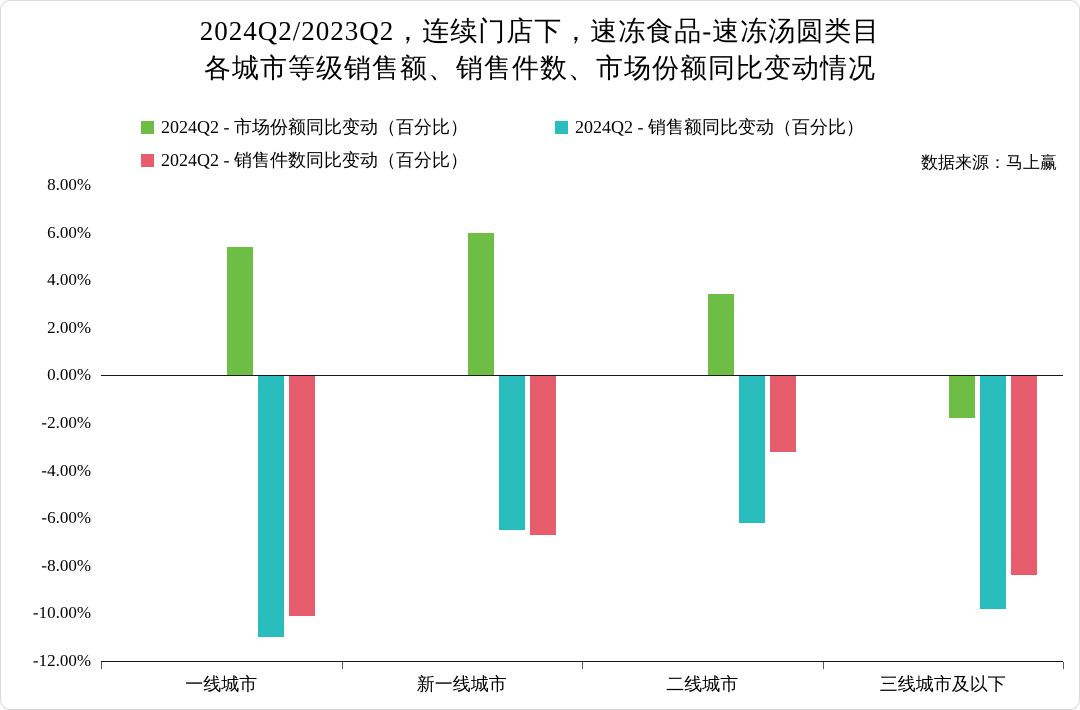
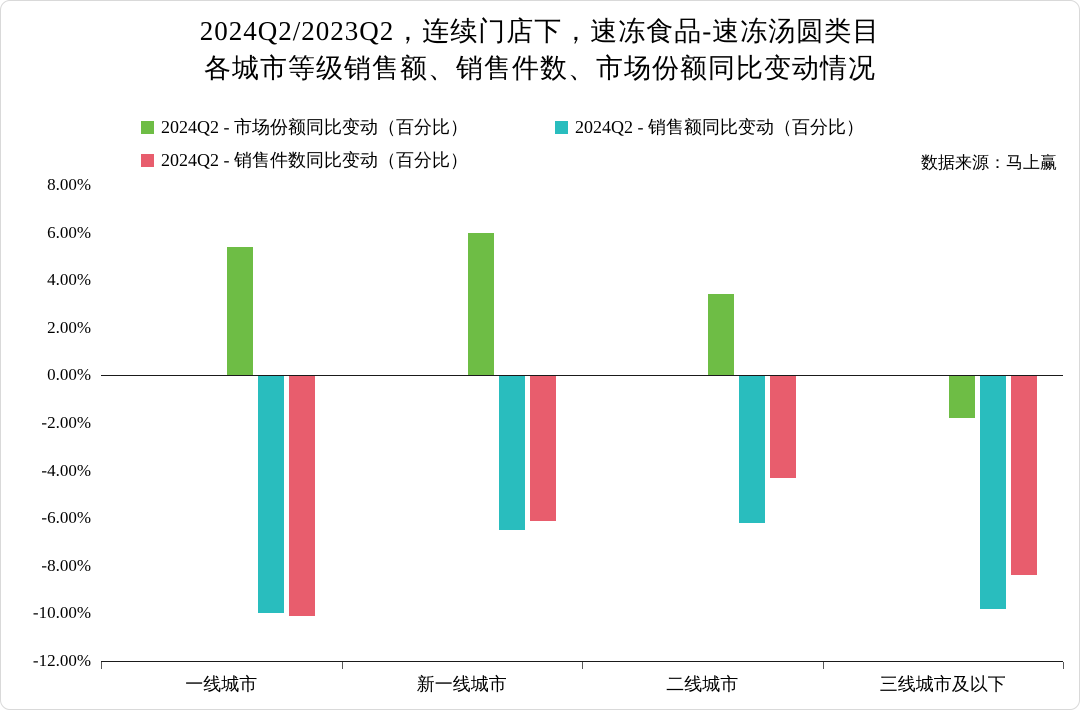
2024Q2 - 销售额同比变动（百分比）/一线城市: -11.0% -> -10.0%
2024Q2 - 销售件数同比变动（百分比）/新一线城市: -6.7% -> -6.1%
2024Q2 - 销售件数同比变动（百分比）/二线城市: -3.2% -> -4.3%
